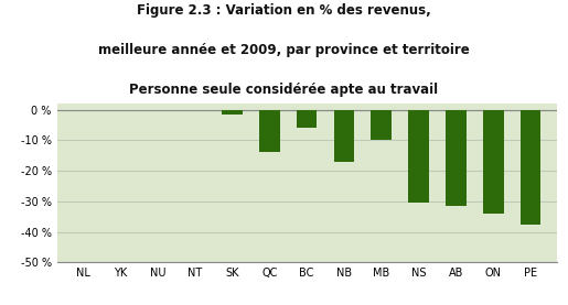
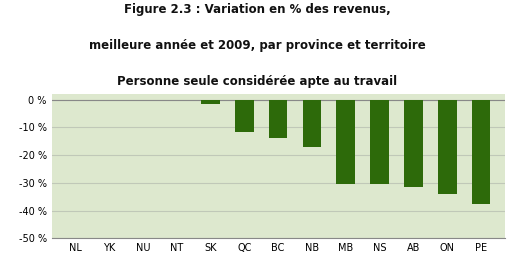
QC: -14.0 % -> -11.5 %
BC: -6.0 % -> -14.0 %
MB: -10.0 % -> -30.5 %
